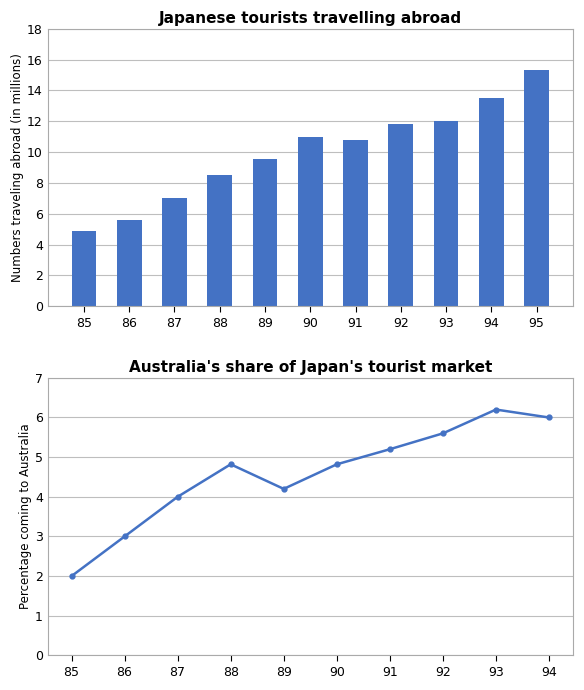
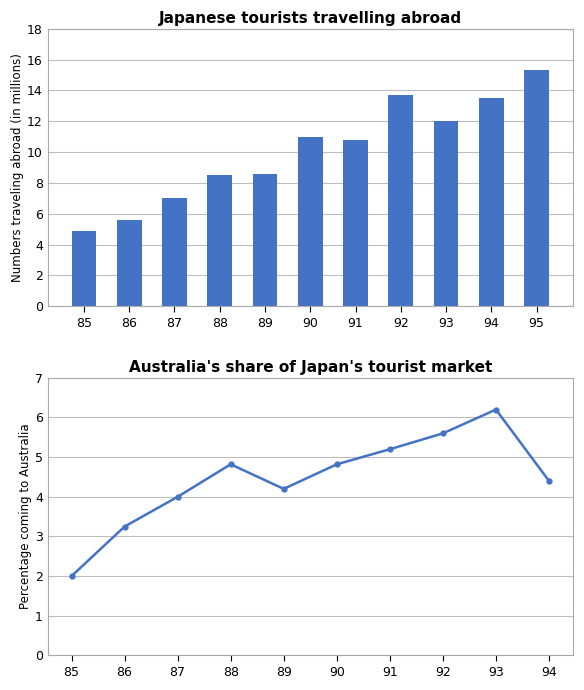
Japanese tourists travelling abroad/89: 9.6 -> 8.6
Japanese tourists travelling abroad/92: 11.8 -> 13.7
Australia's share of Japan's tourist market/86: 3.00 -> 3.25
Australia's share of Japan's tourist market/94: 6.00 -> 4.40
